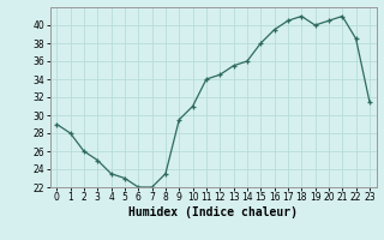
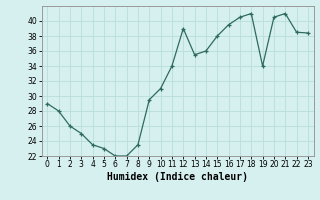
12: 34.5 -> 39.0
19: 40.0 -> 34.0
23: 31.5 -> 38.4
